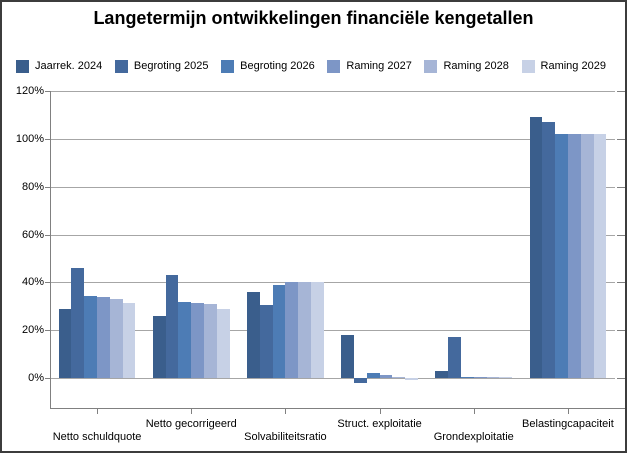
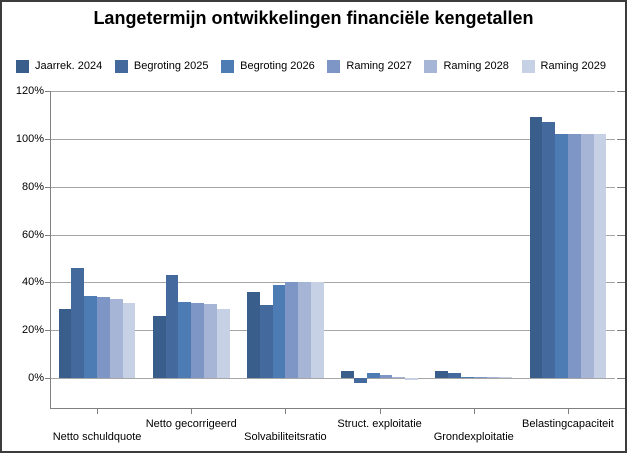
Jaarrek. 2024/Struct. exploitatie: 18% -> 3%
Begroting 2025/Grondexploitatie: 17% -> 2%
